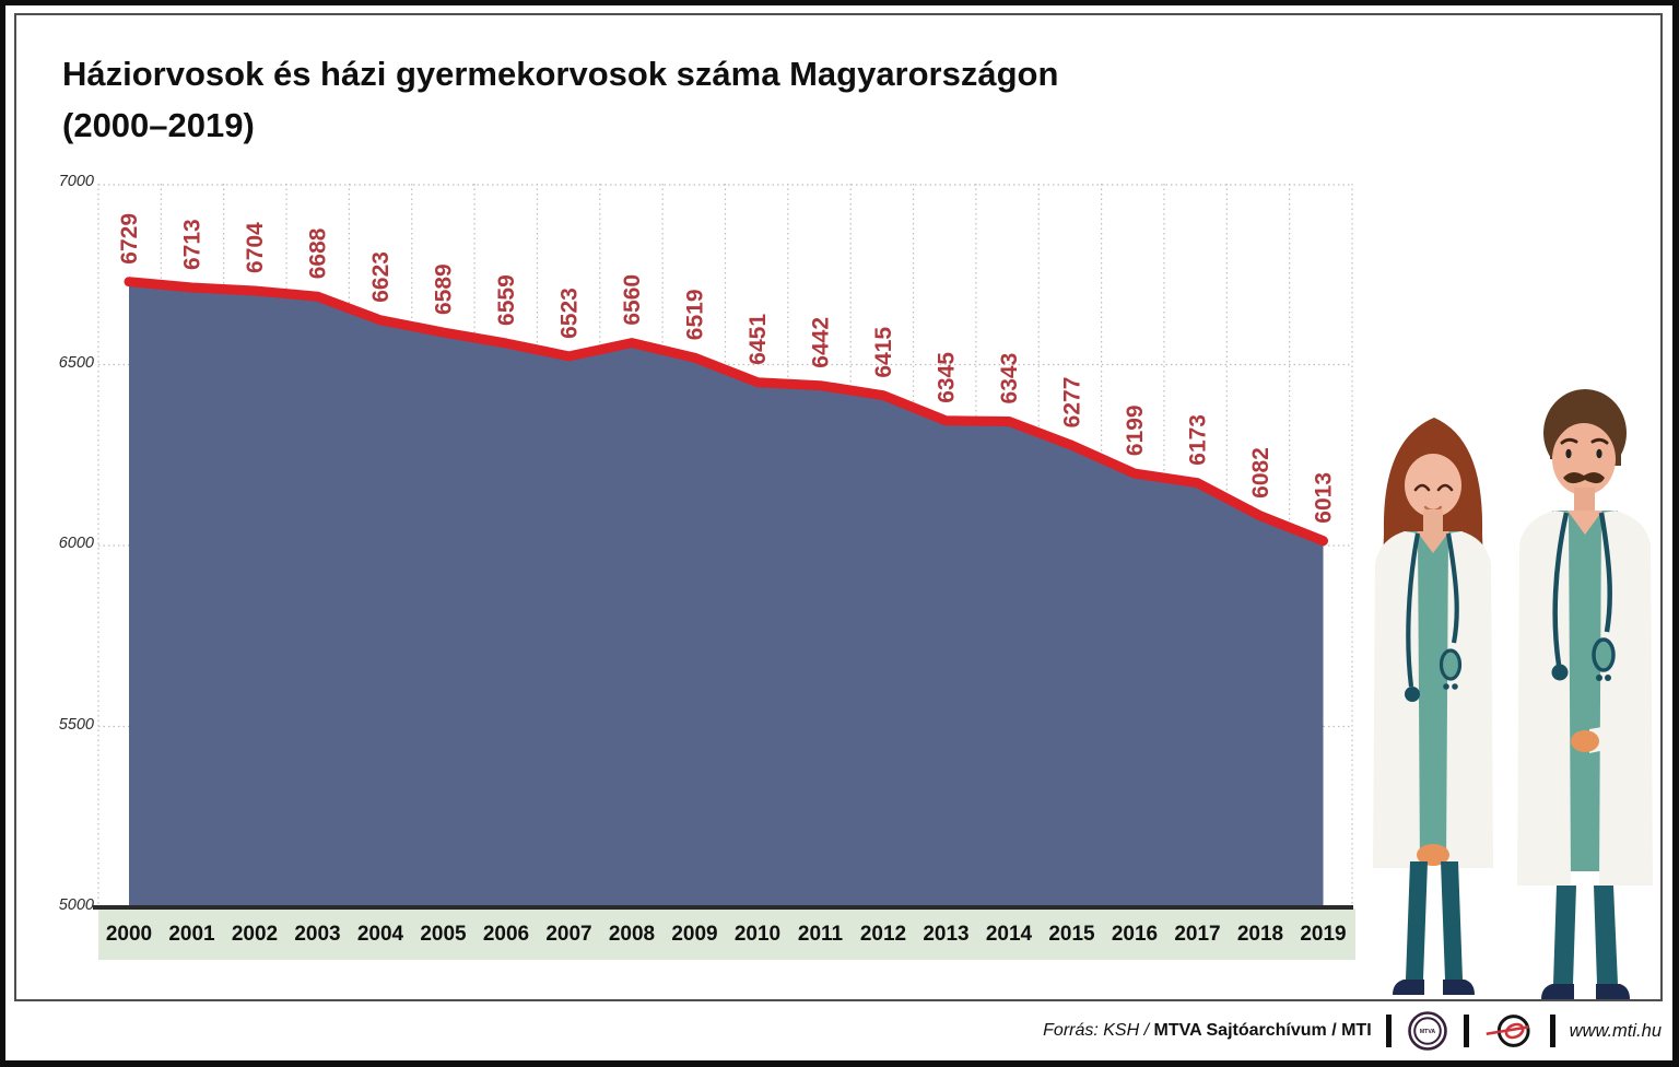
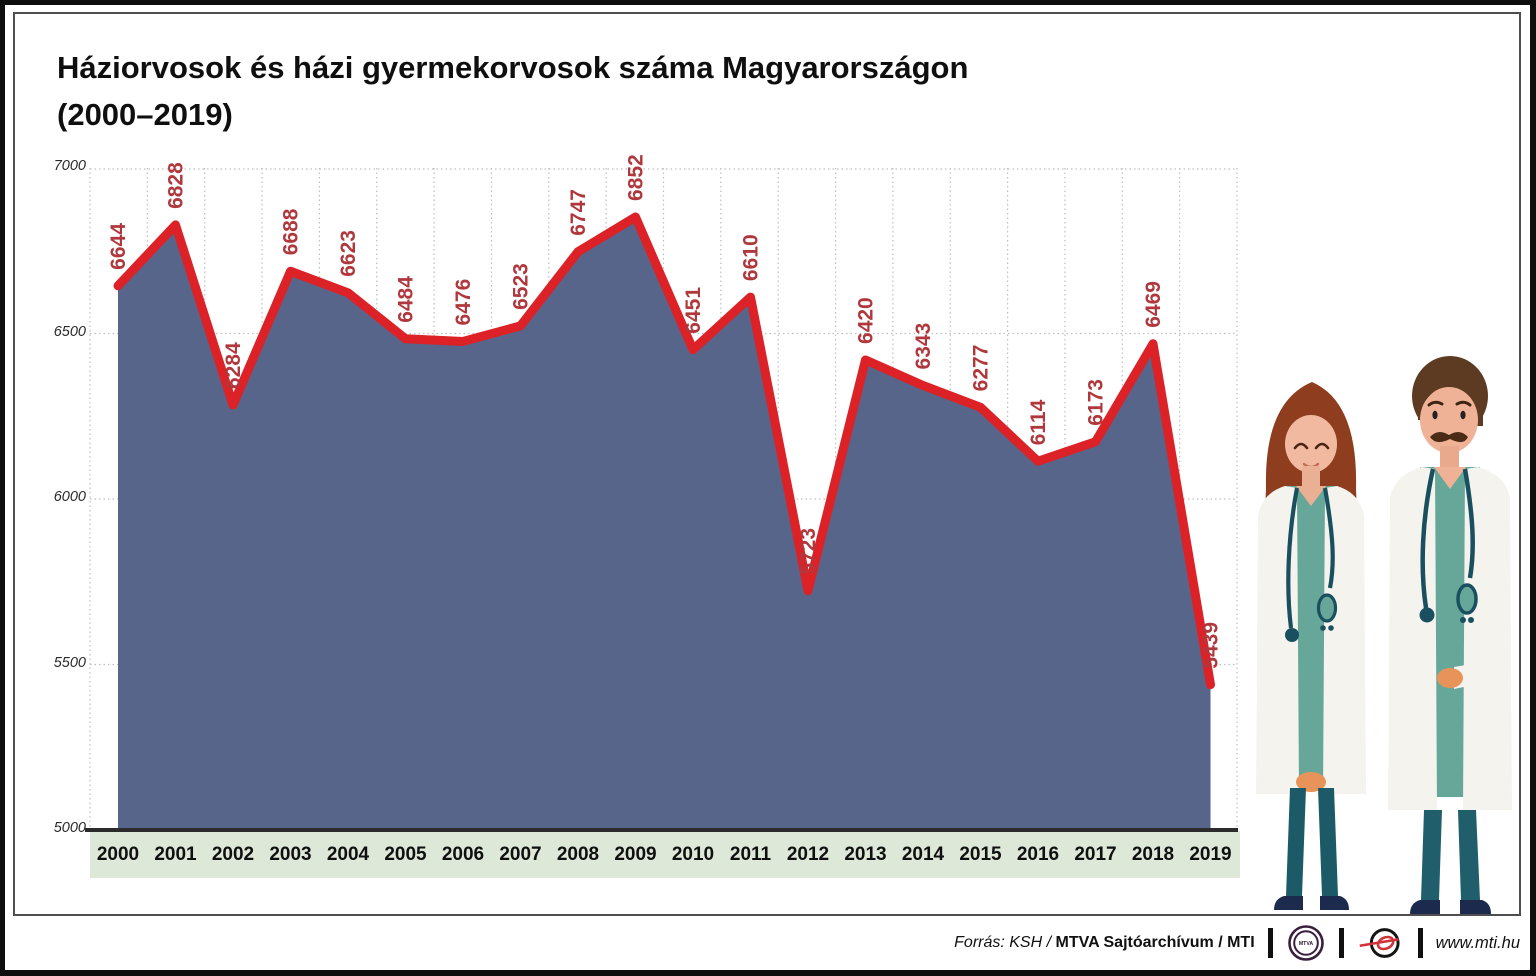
2000: 6729 -> 6644
2001: 6713 -> 6828
2002: 6704 -> 6284
2005: 6589 -> 6484
2006: 6559 -> 6476
2008: 6560 -> 6747
2009: 6519 -> 6852
2011: 6442 -> 6610
2012: 6415 -> 5723
2013: 6345 -> 6420
2016: 6199 -> 6114
2018: 6082 -> 6469
2019: 6013 -> 5439
